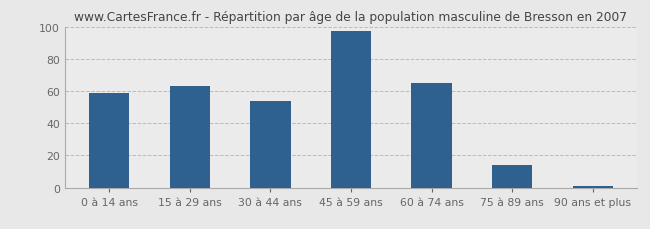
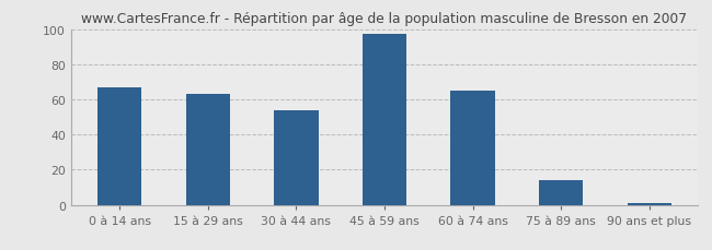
0 à 14 ans: 59 -> 67
